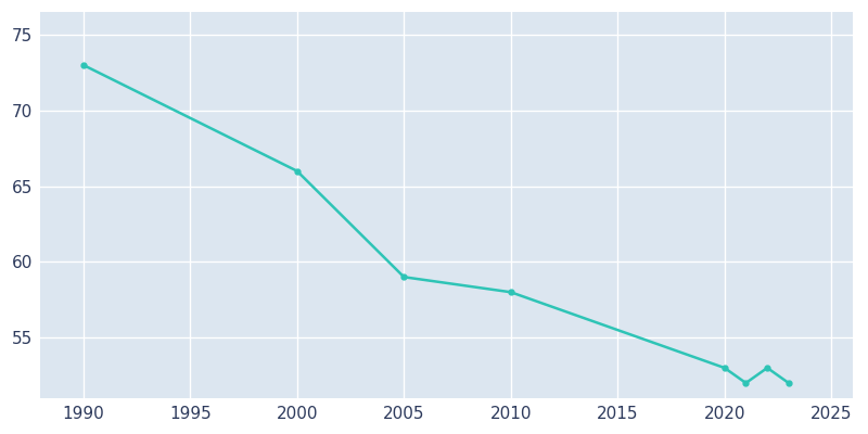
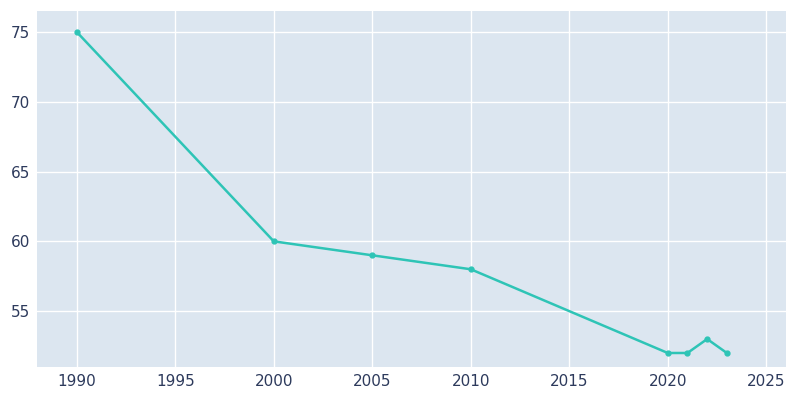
1990: 73 -> 75
2000: 66 -> 60
2020: 53 -> 52
